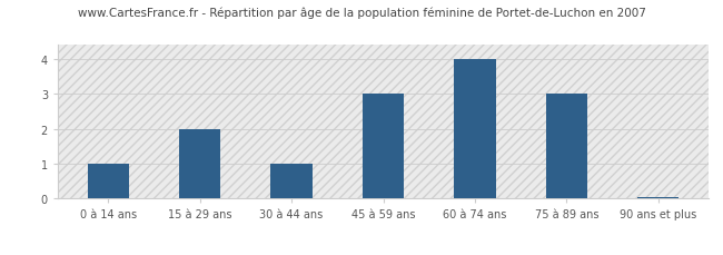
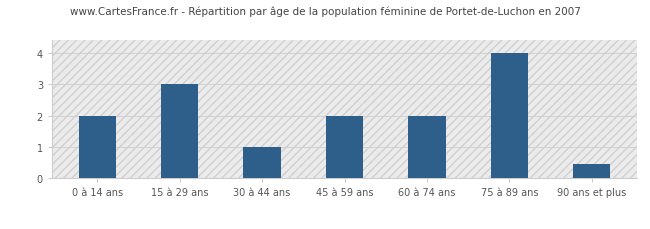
0 à 14 ans: 1.00 -> 2.00
15 à 29 ans: 2.00 -> 3.00
45 à 59 ans: 3.00 -> 2.00
60 à 74 ans: 4.00 -> 2.00
75 à 89 ans: 3.00 -> 4.00
90 ans et plus: 0.05 -> 0.45
